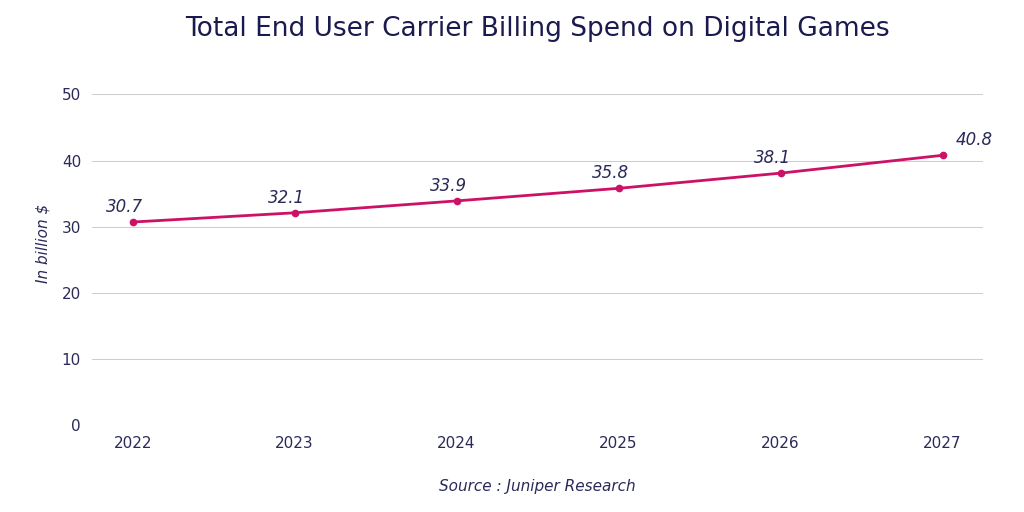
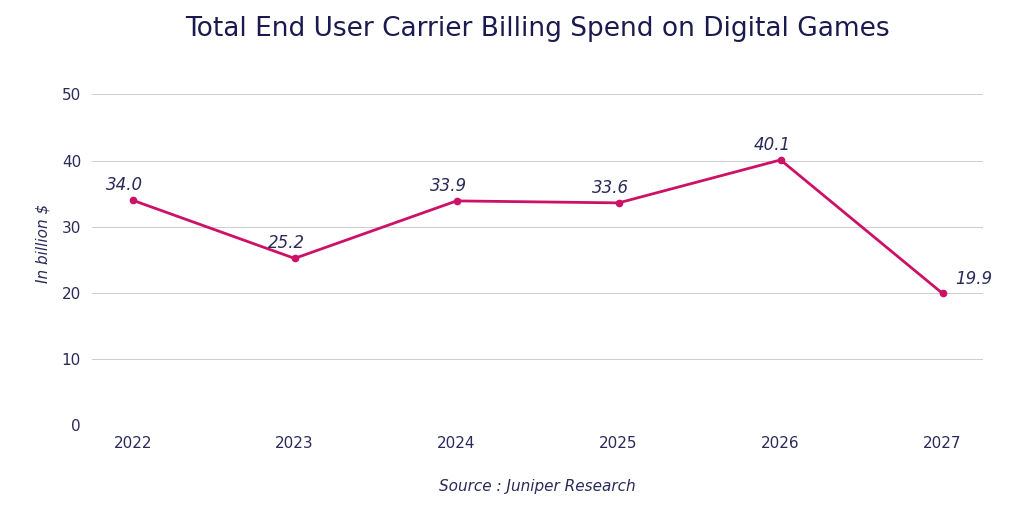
2022: 30.7 -> 34.0
2023: 32.1 -> 25.2
2025: 35.8 -> 33.6
2026: 38.1 -> 40.1
2027: 40.8 -> 19.9
